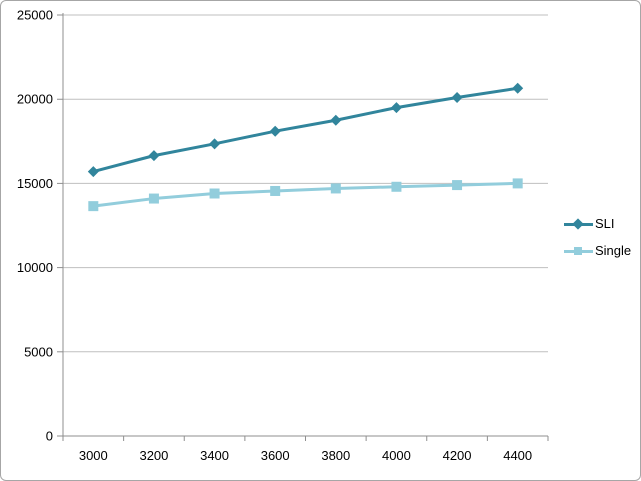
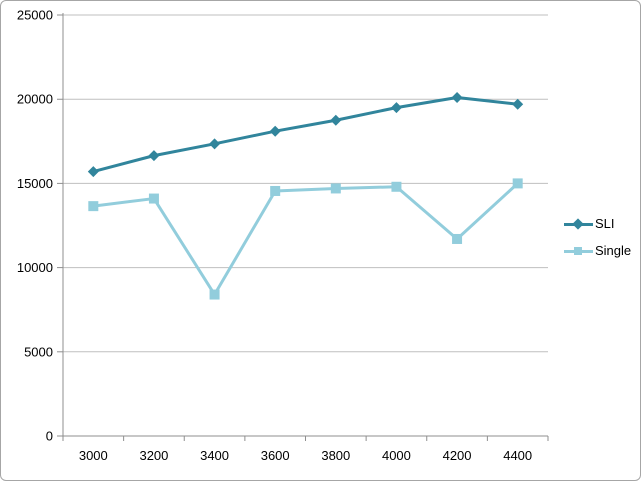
Single/3400: 14400 -> 8400
Single/4200: 14900 -> 11700
SLI/4400: 20600 -> 19700
